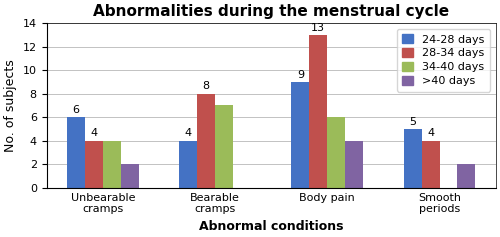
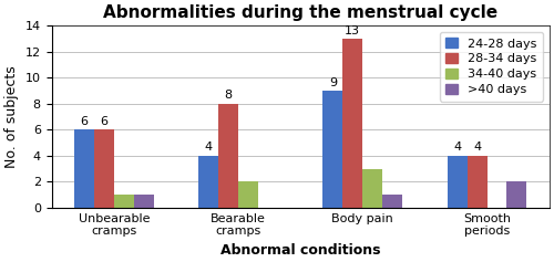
28-34 days/Unbearable cramps: 4 -> 6
34-40 days/Unbearable cramps: 4 -> 1
>40 days/Unbearable cramps: 2 -> 1
34-40 days/Bearable cramps: 7 -> 2
34-40 days/Body pain: 6 -> 3
>40 days/Body pain: 4 -> 1
24-28 days/Smooth periods: 5 -> 4
